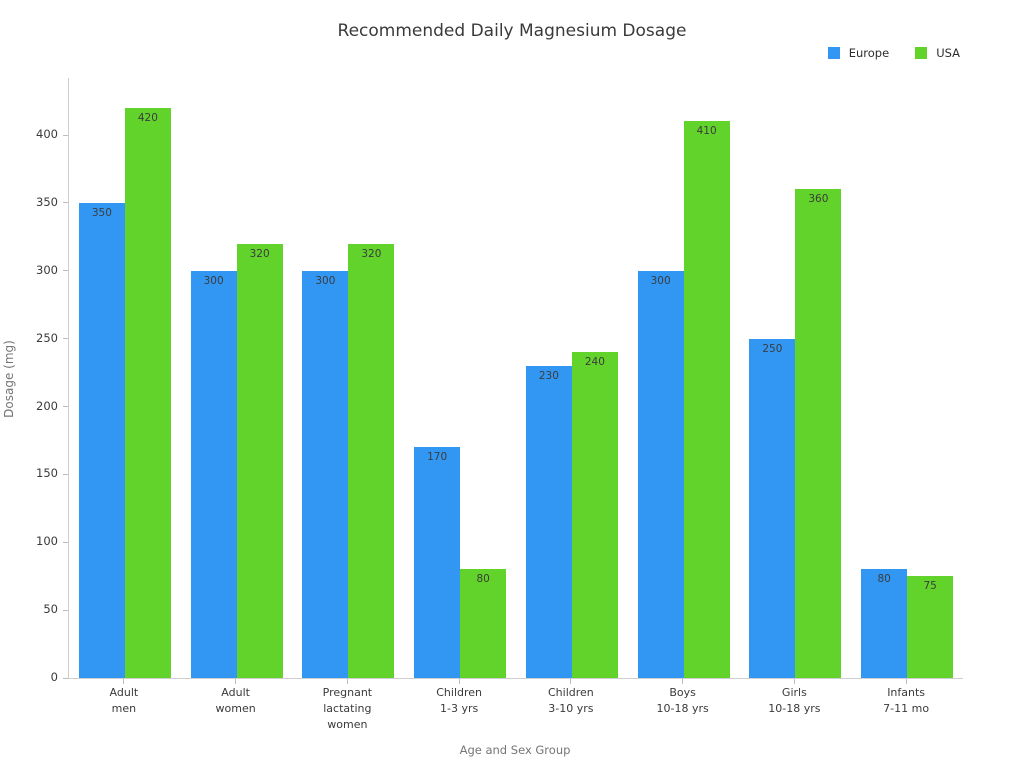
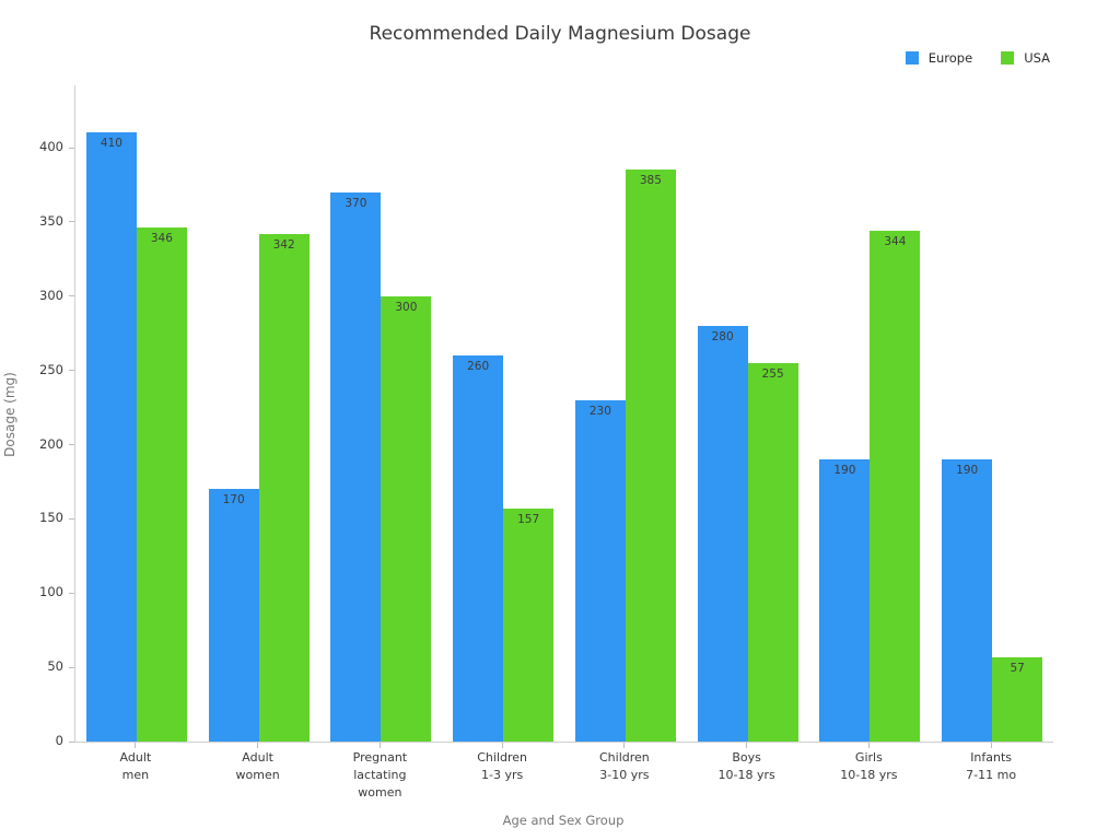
Europe/Adult men: 350 -> 410
USA/Adult men: 420 -> 346
Europe/Adult women: 300 -> 170
USA/Adult women: 320 -> 342
Europe/Pregnant lactating women: 300 -> 370
USA/Pregnant lactating women: 320 -> 300
Europe/Children 1-3 yrs: 170 -> 260
USA/Children 1-3 yrs: 80 -> 157
USA/Children 3-10 yrs: 240 -> 385
Europe/Boys 10-18 yrs: 300 -> 280
USA/Boys 10-18 yrs: 410 -> 255
Europe/Girls 10-18 yrs: 250 -> 190
USA/Girls 10-18 yrs: 360 -> 344
Europe/Infants 7-11 mo: 80 -> 190
USA/Infants 7-11 mo: 75 -> 57
